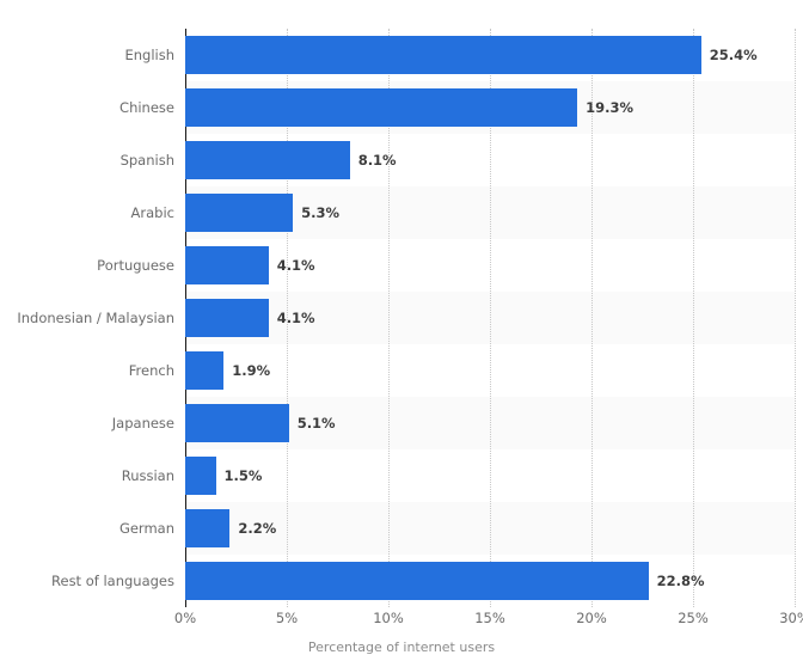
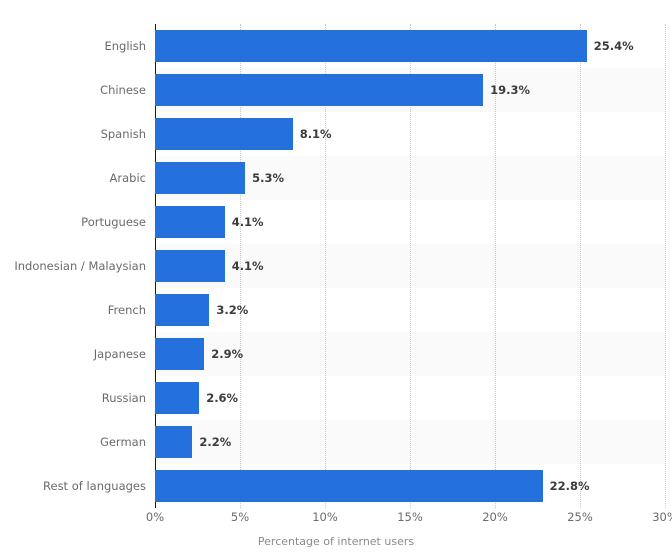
French: 1.9% -> 3.2%
Japanese: 5.1% -> 2.9%
Russian: 1.5% -> 2.6%
